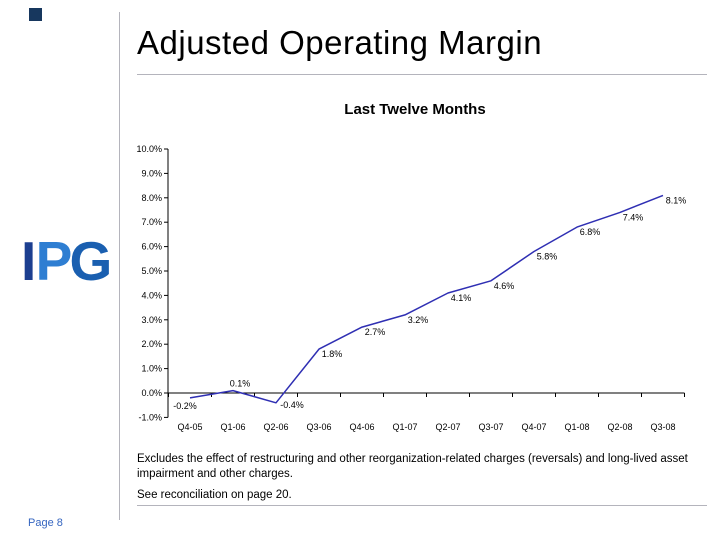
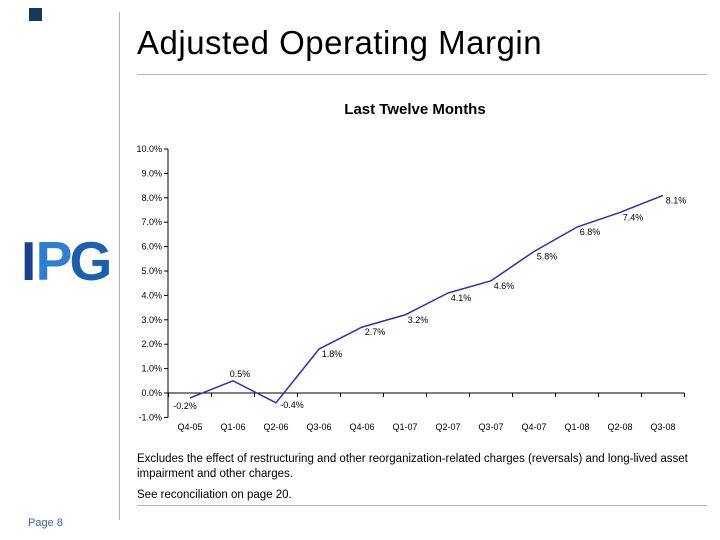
Q1-06: 0.1% -> 0.5%
